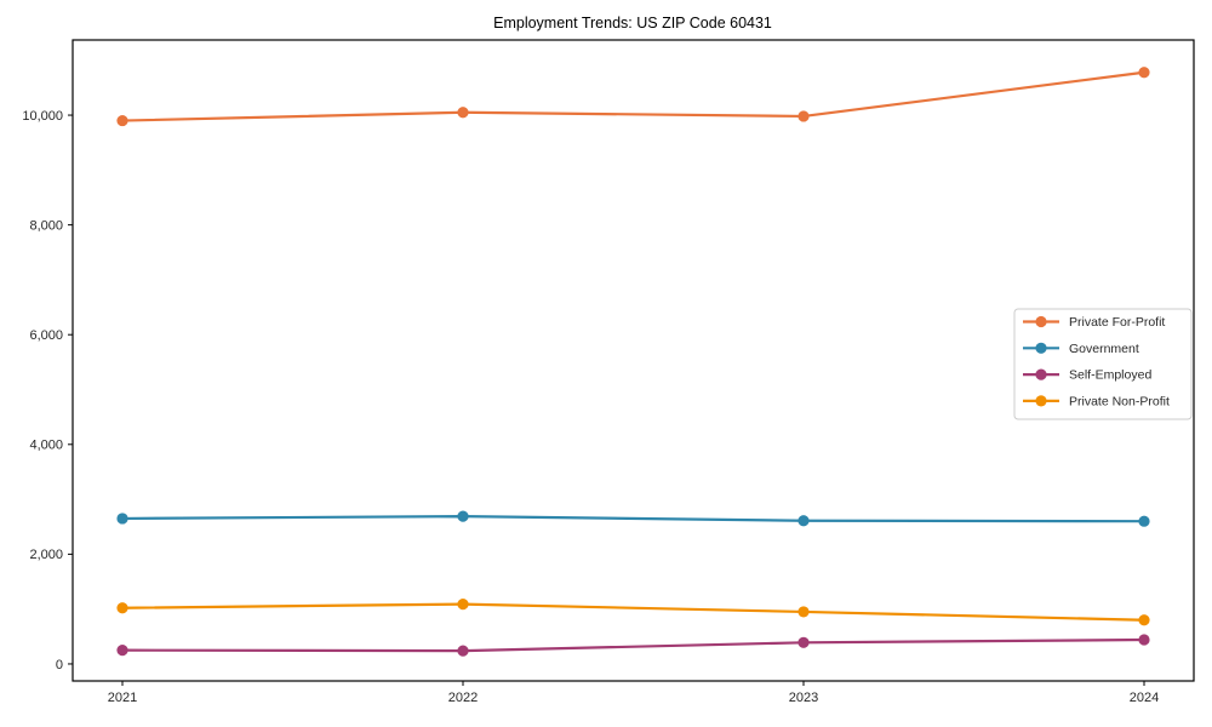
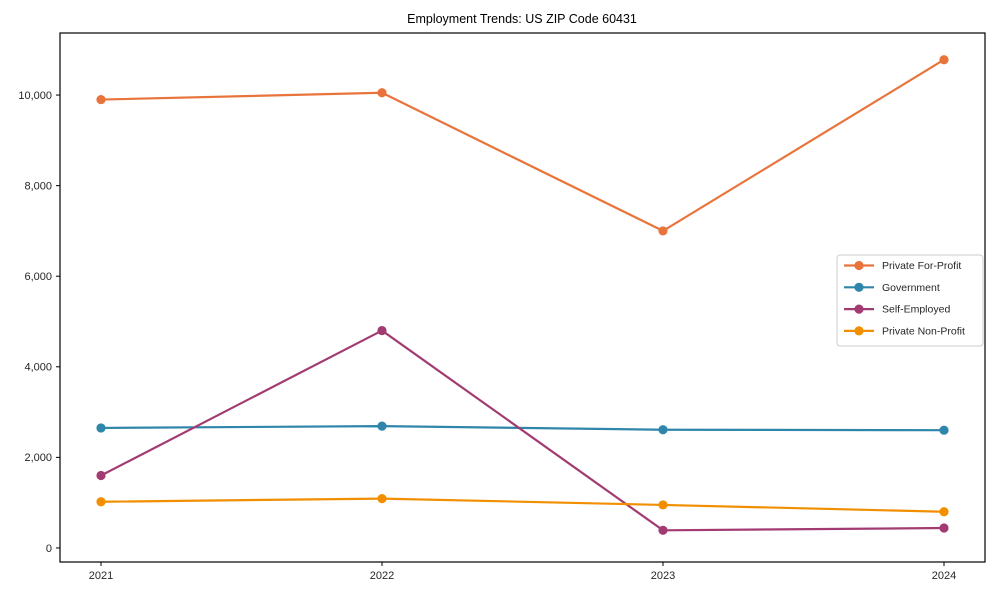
Self-Employed/2021: 200 -> 1600
Self-Employed/2022: 200 -> 4800
Private For-Profit/2023: 10000 -> 7000
